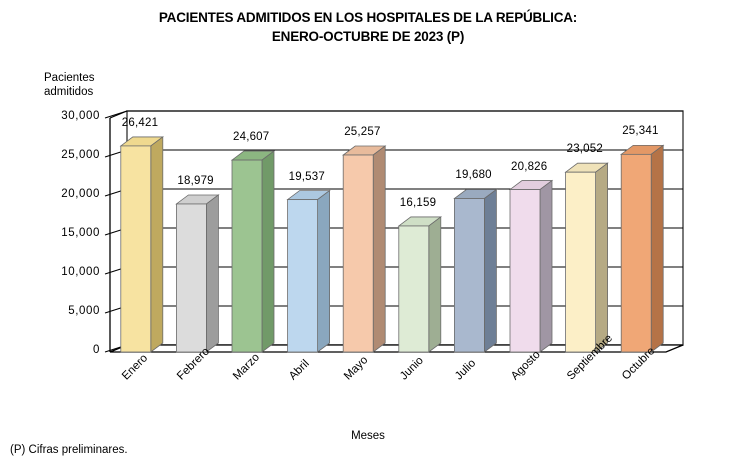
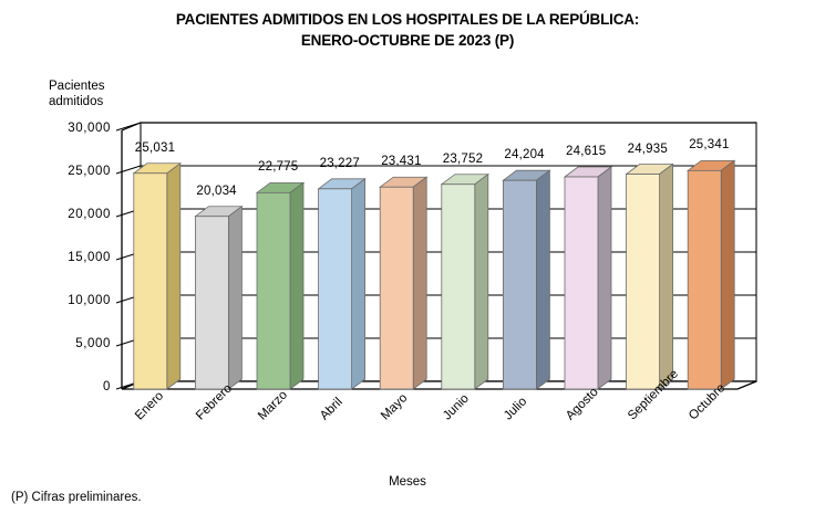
Enero: 26,421 -> 25,031
Febrero: 18,979 -> 20,034
Marzo: 24,607 -> 22,775
Abril: 19,537 -> 23,227
Mayo: 25,257 -> 23,431
Junio: 16,159 -> 23,752
Julio: 19,680 -> 24,204
Agosto: 20,826 -> 24,615
Septiembre: 23,052 -> 24,935
